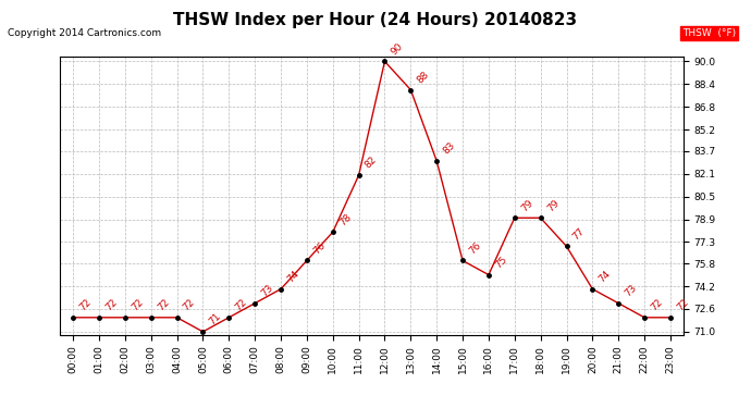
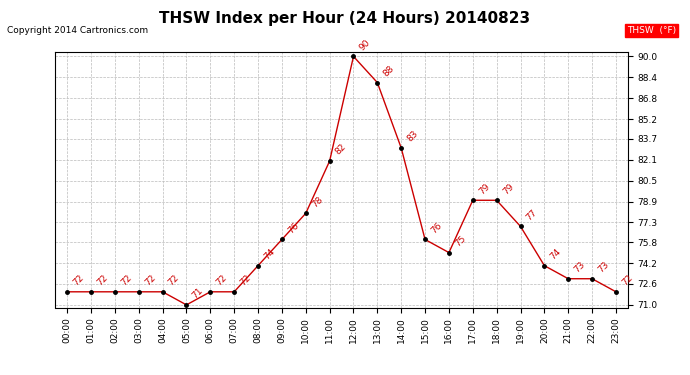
07:00: 73 -> 72
22:00: 72 -> 73
